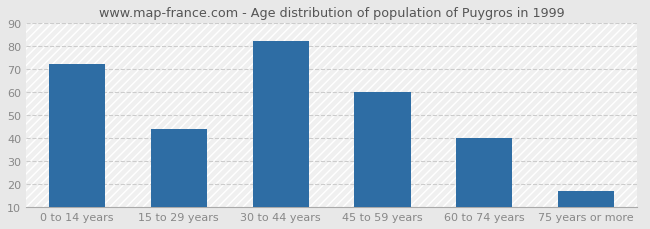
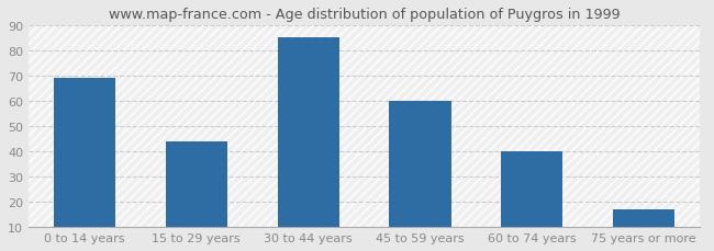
0 to 14 years: 72 -> 69
30 to 44 years: 82 -> 85
